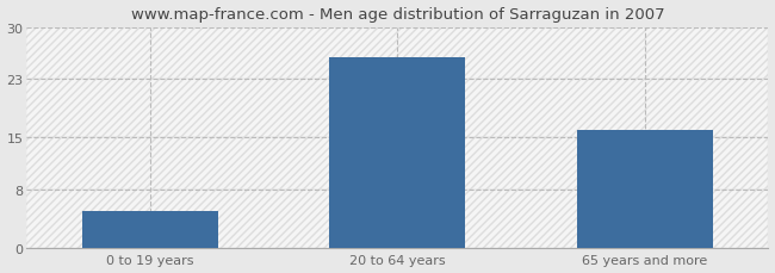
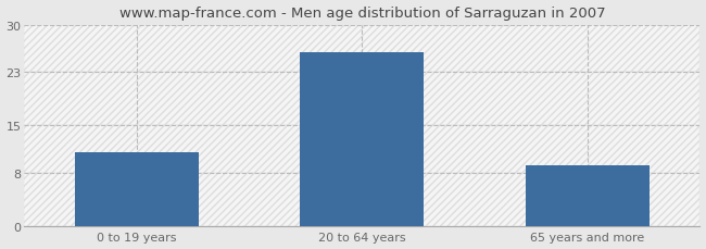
0 to 19 years: 5 -> 11
65 years and more: 16 -> 9
